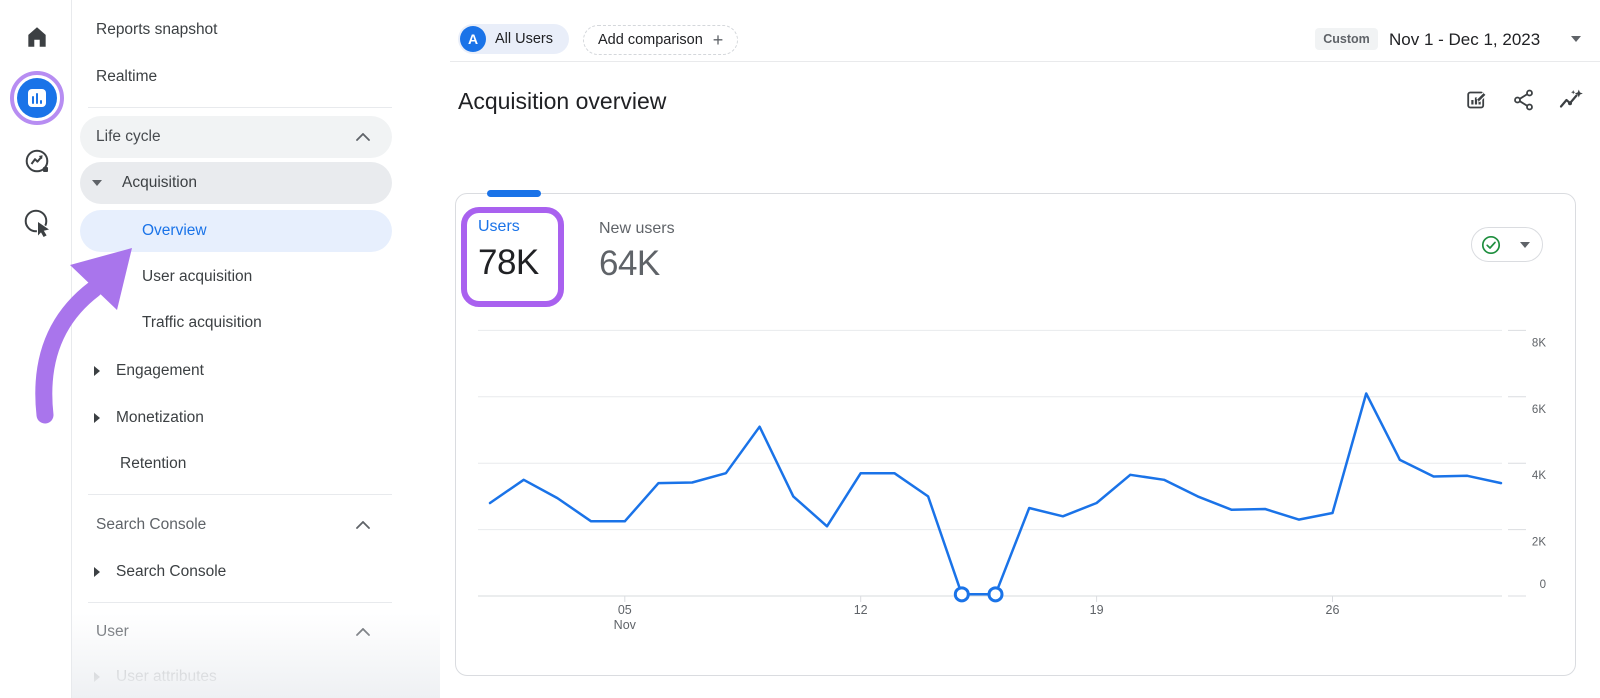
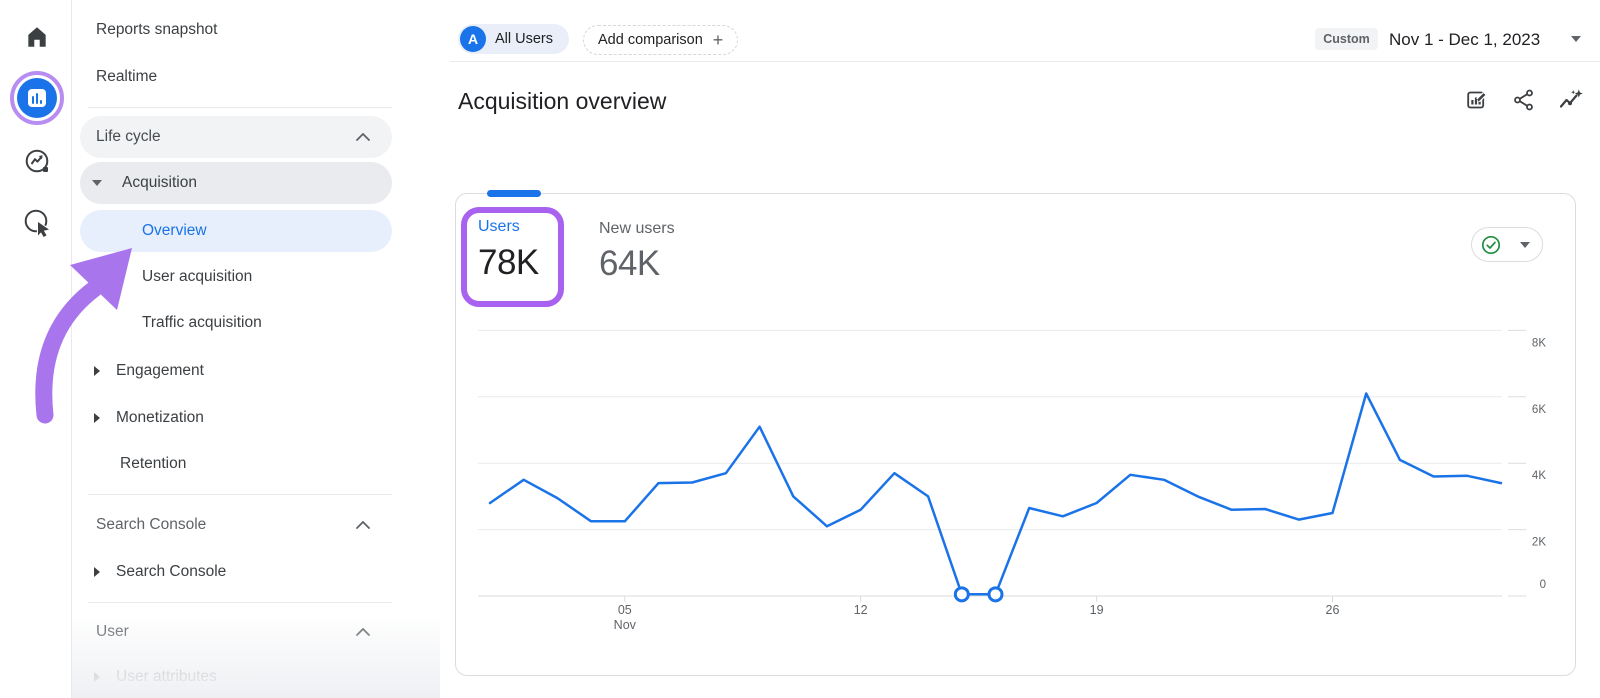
Nov 12: 3.7K -> 2.6K
